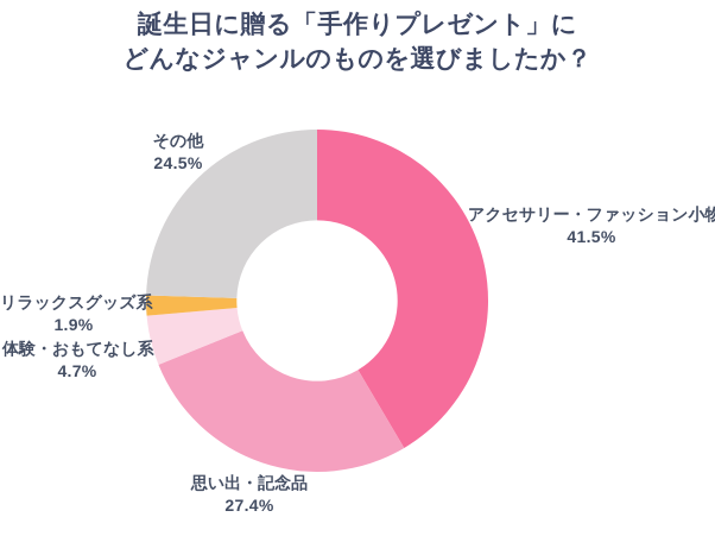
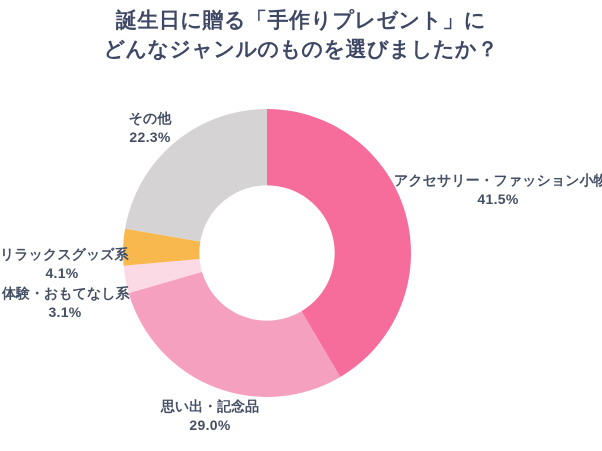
思い出・記念品: 27.4% -> 29.0%
体験・おもてなし系: 4.7% -> 3.1%
リラックスグッズ系: 1.9% -> 4.1%
その他: 24.5% -> 22.3%
